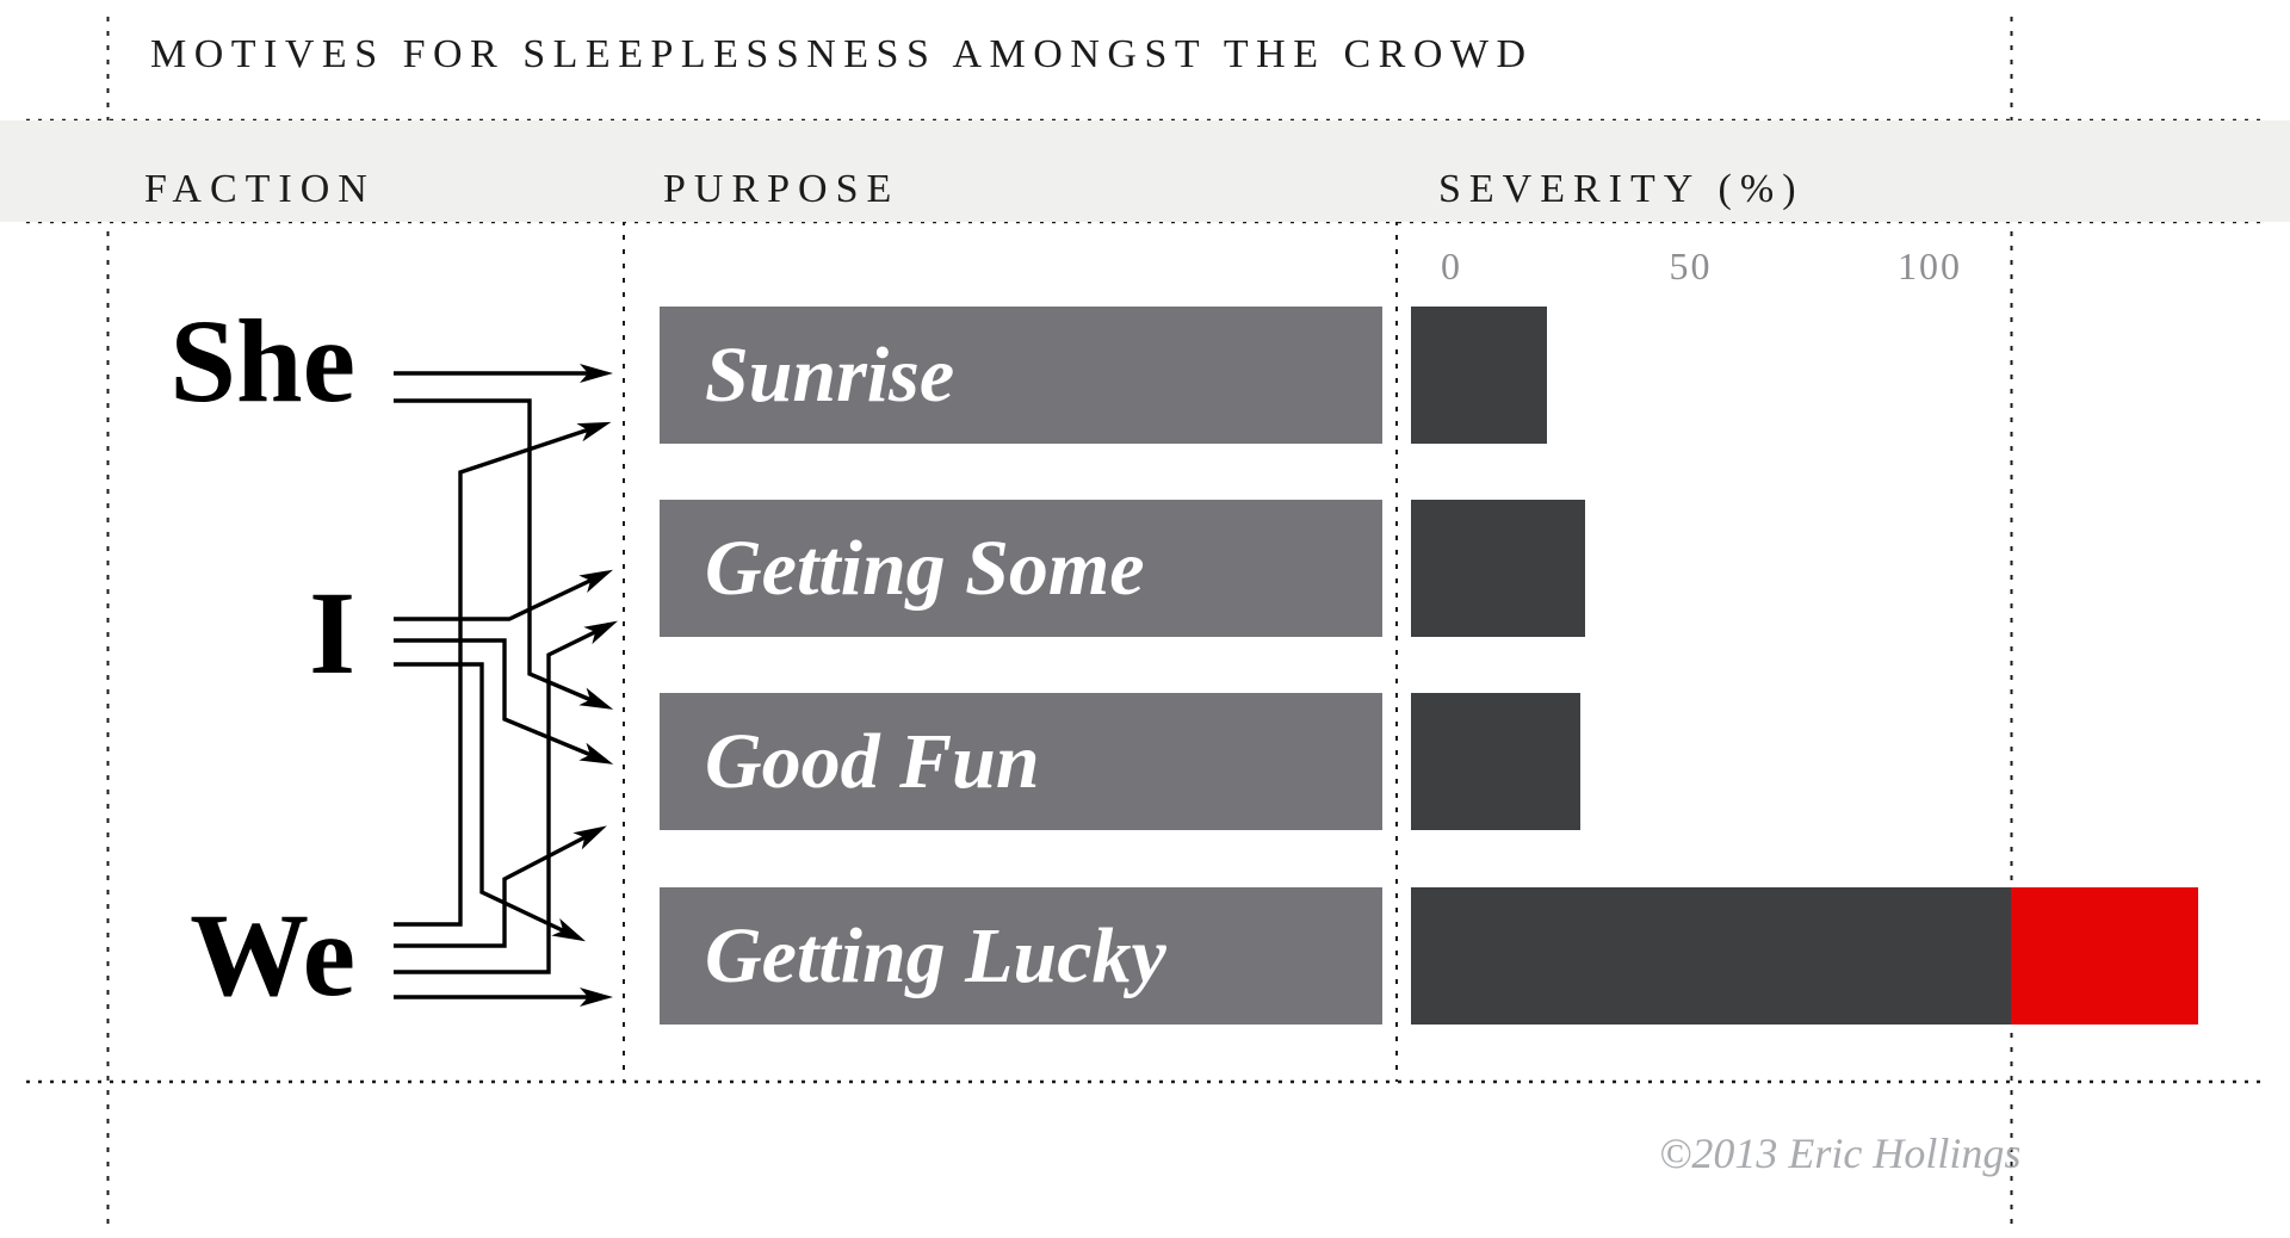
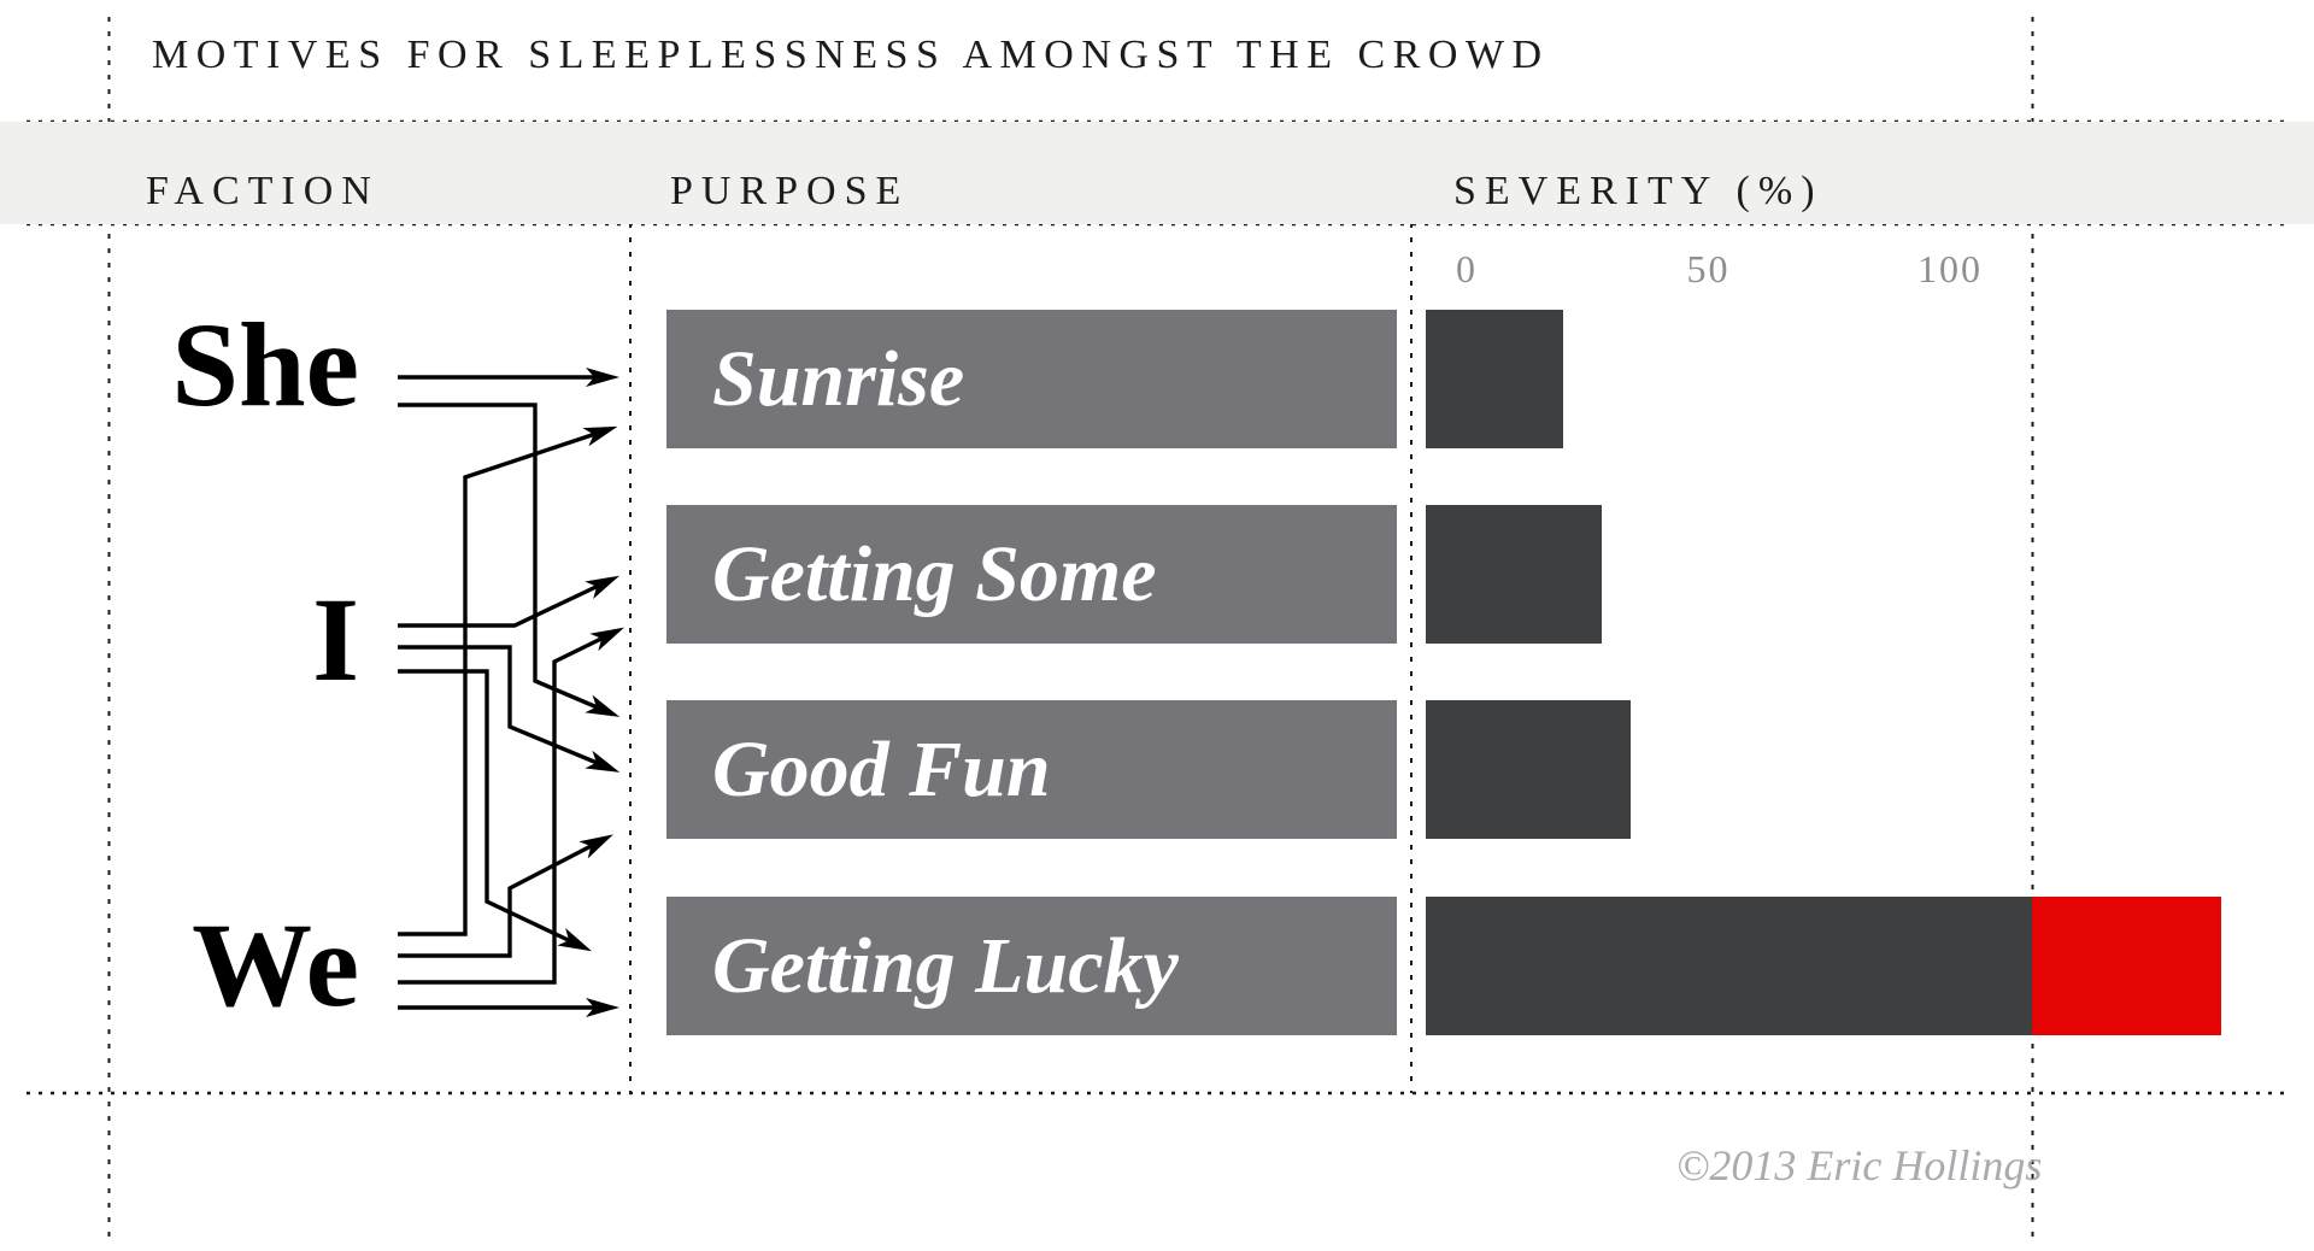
Good Fun: 27 -> 34
